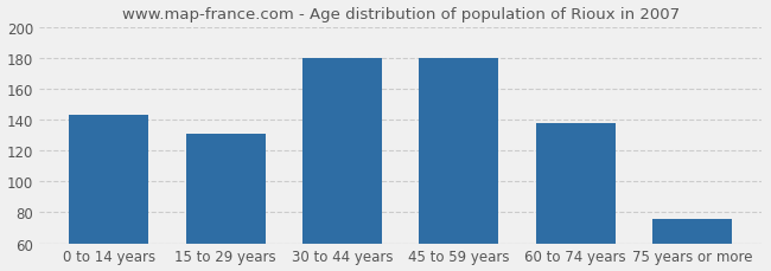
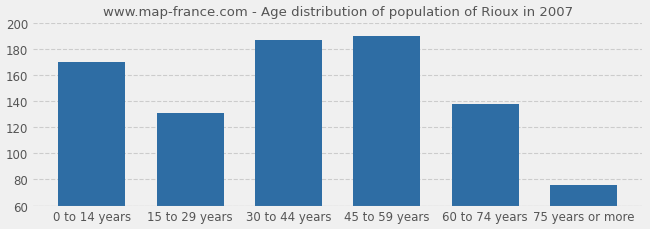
0 to 14 years: 143 -> 170
30 to 44 years: 180 -> 187
45 to 59 years: 180 -> 190
